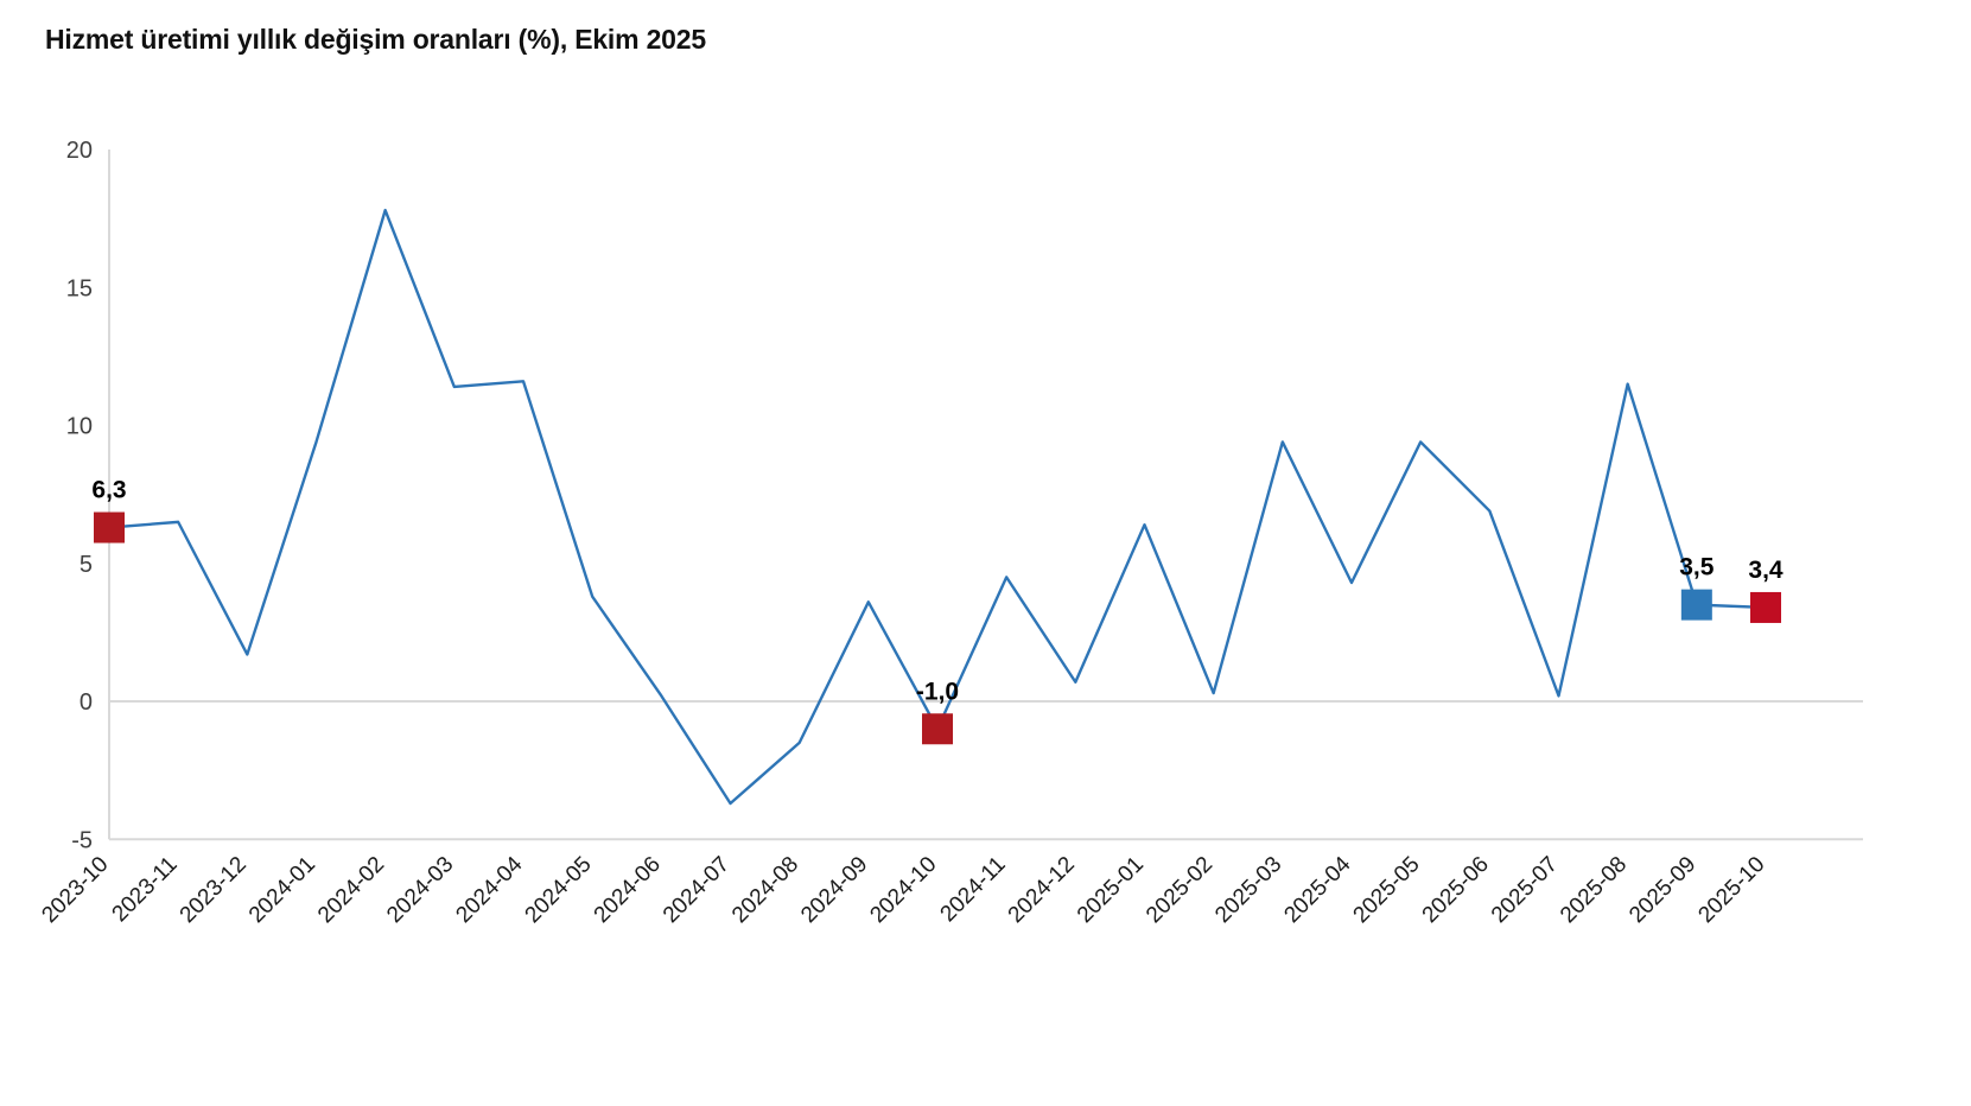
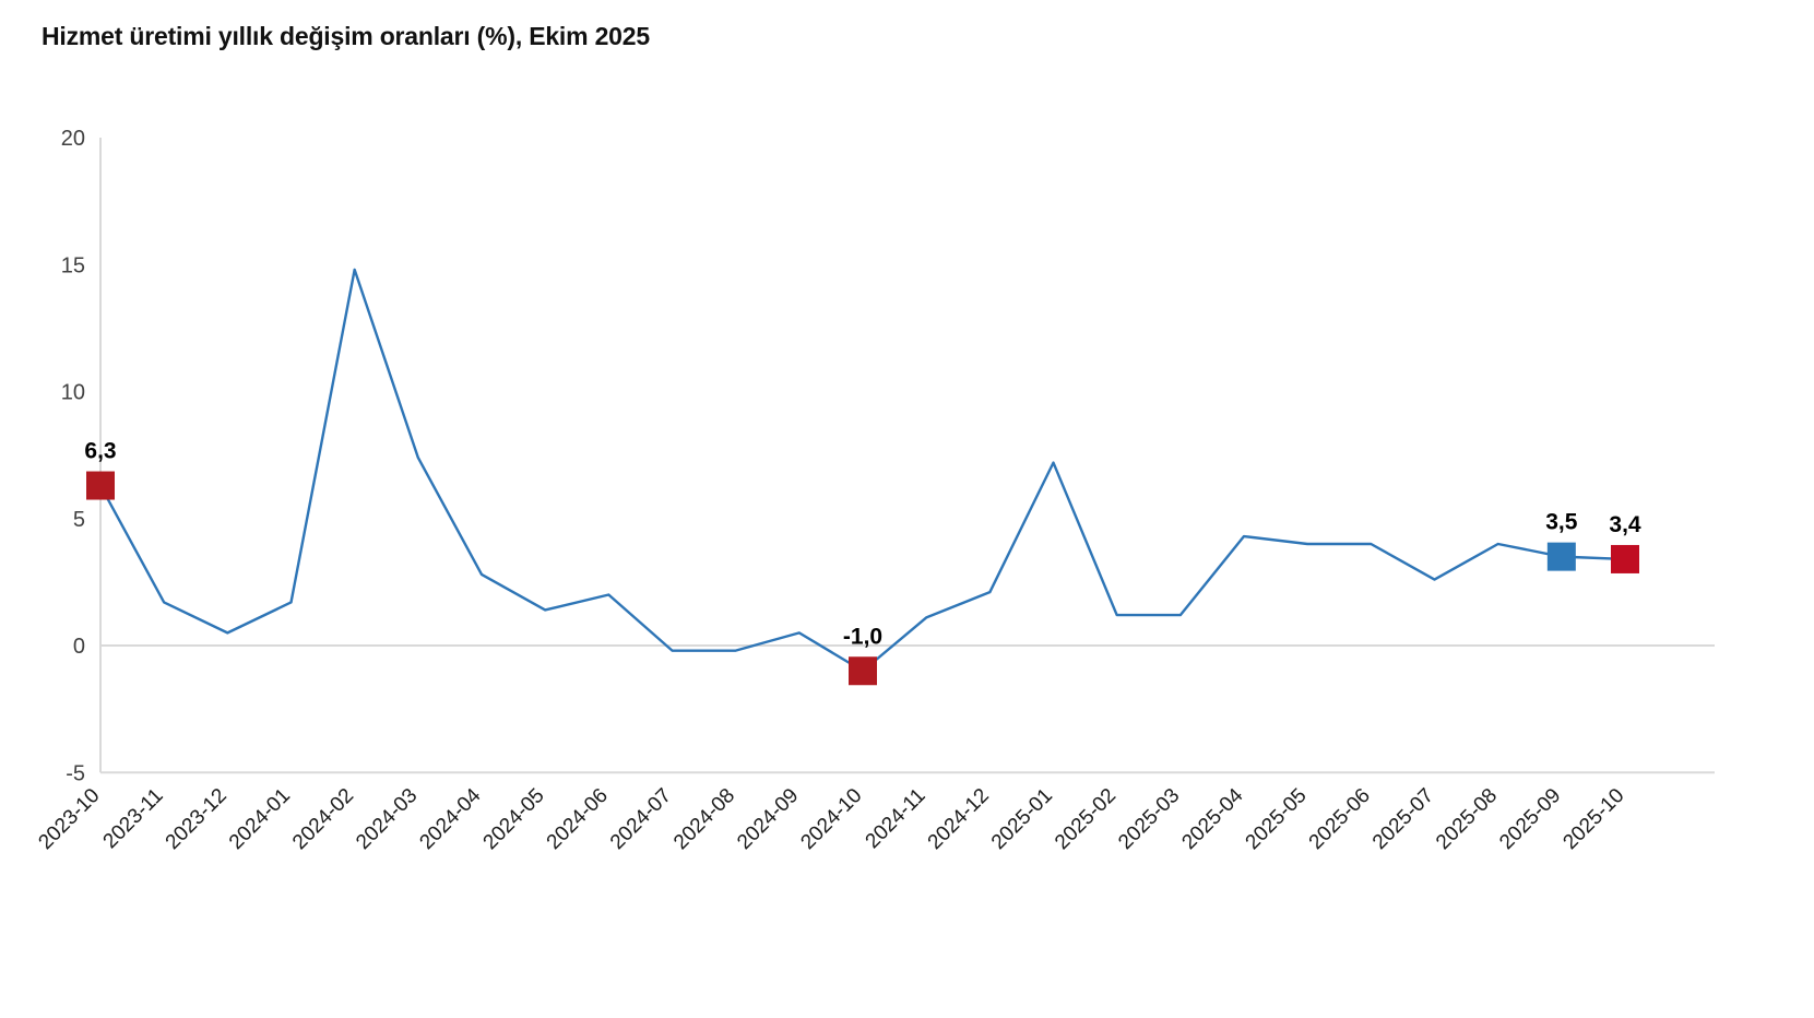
2023-11: 6.5 -> 1.7
2023-12: 1.7 -> 0.5
2024-01: 9.4 -> 1.7
2024-02: 17.8 -> 14.8
2024-03: 11.4 -> 7.4
2024-04: 11.6 -> 2.8
2024-05: 3.8 -> 1.4
2024-06: 0.2 -> 2.0
2024-07: -3.7 -> -0.2
2024-08: -1.5 -> -0.2
2024-09: 3.6 -> 0.5
2024-11: 4.5 -> 1.1
2024-12: 0.7 -> 2.1
2025-01: 6.4 -> 7.2
2025-02: 0.3 -> 1.2
2025-03: 9.4 -> 1.2
2025-05: 9.4 -> 4.0
2025-06: 6.9 -> 4.0
2025-07: 0.2 -> 2.6
2025-08: 11.5 -> 4.0
